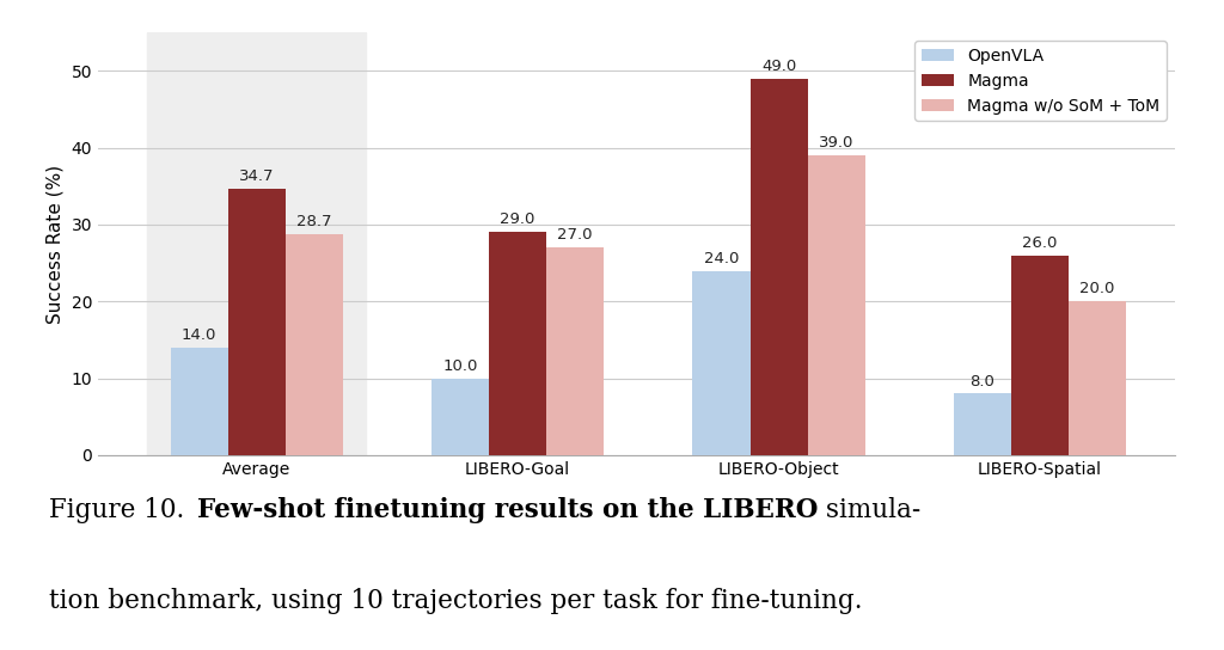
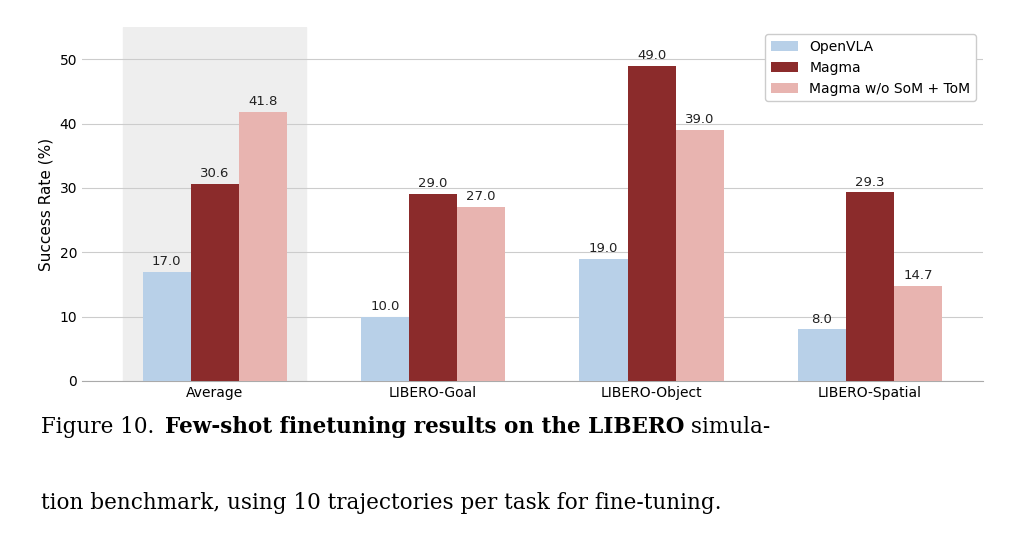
OpenVLA/Average: 14.0 -> 17.0
Magma/Average: 34.7 -> 30.6
Magma w/o SoM + ToM/Average: 28.7 -> 41.8
OpenVLA/LIBERO-Object: 24.0 -> 19.0
Magma/LIBERO-Spatial: 26.0 -> 29.3
Magma w/o SoM + ToM/LIBERO-Spatial: 20.0 -> 14.7
